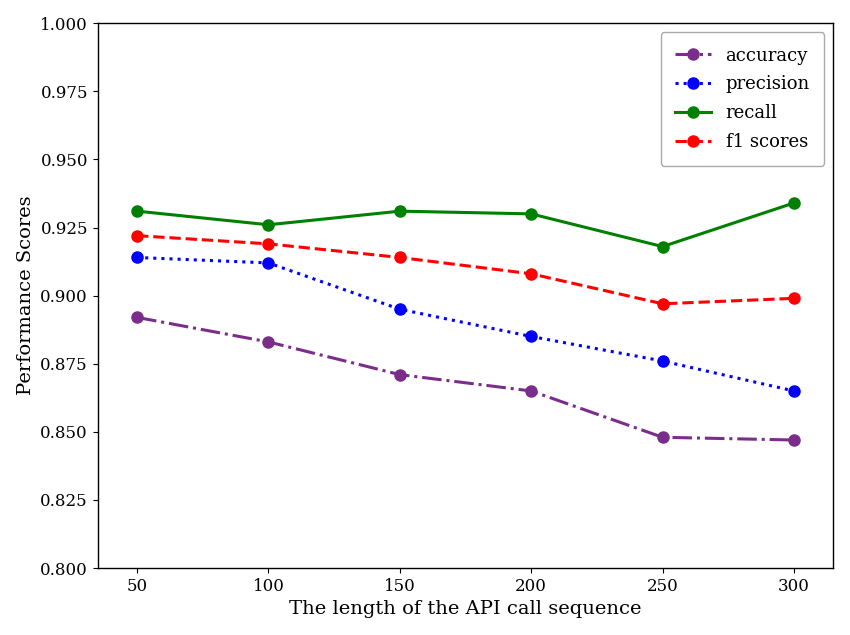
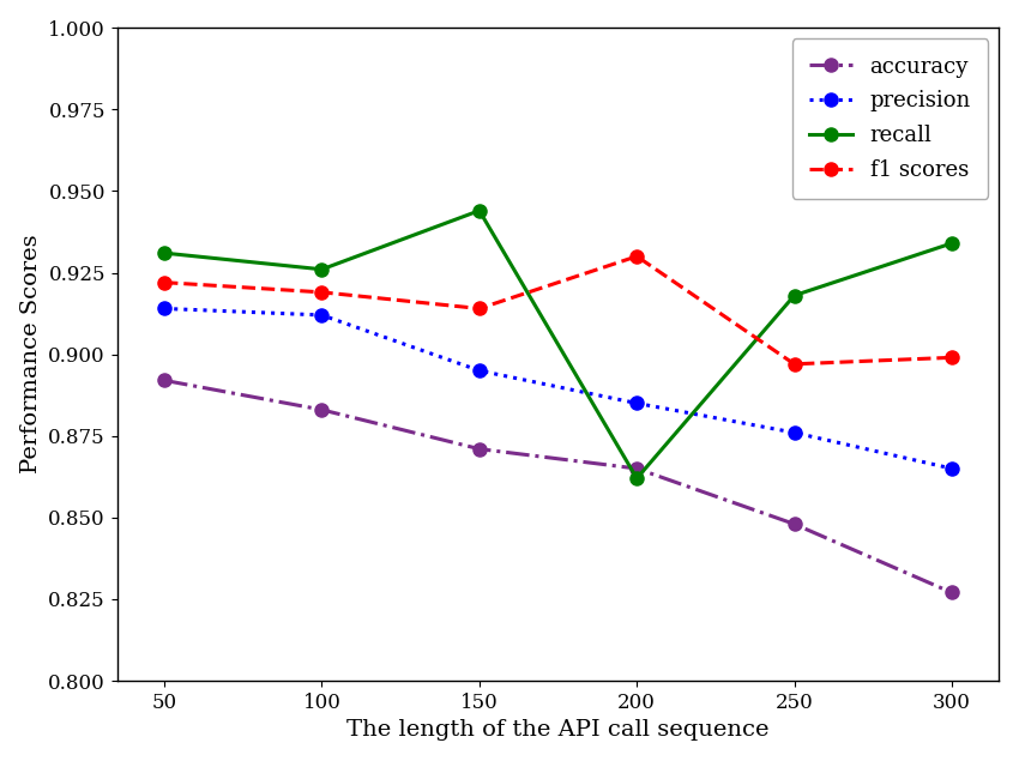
recall/150: 0.931 -> 0.944
recall/200: 0.930 -> 0.862
f1 scores/200: 0.908 -> 0.930
accuracy/300: 0.847 -> 0.827
